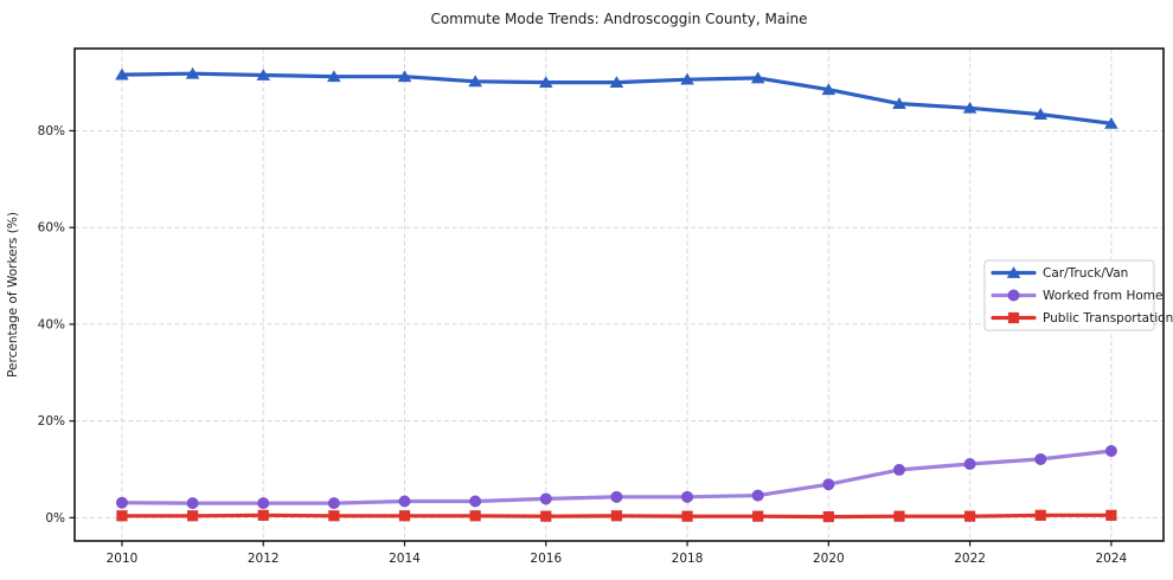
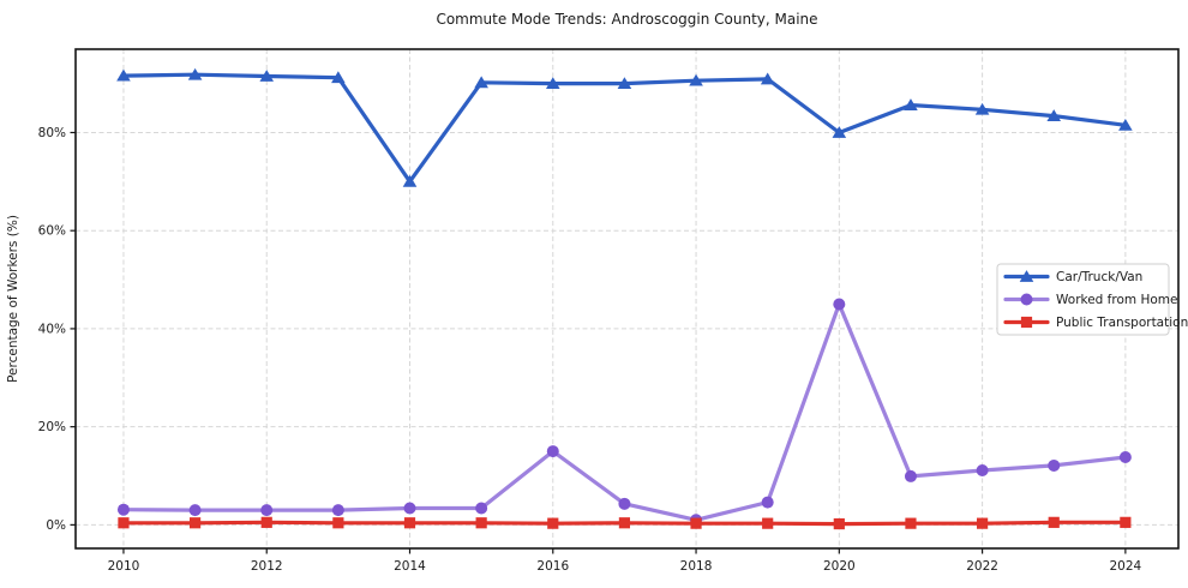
Car/Truck/Van/2014: 91% -> 70%
Worked from Home/2016: 4% -> 15%
Worked from Home/2018: 4% -> 1%
Car/Truck/Van/2020: 88% -> 80%
Worked from Home/2020: 7% -> 45%
